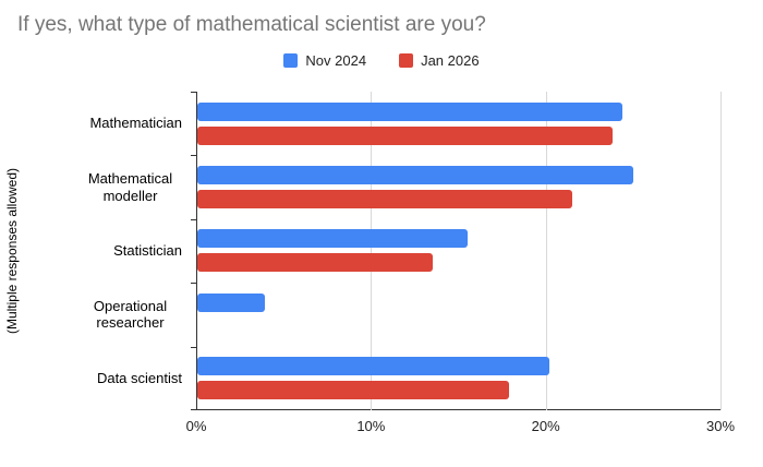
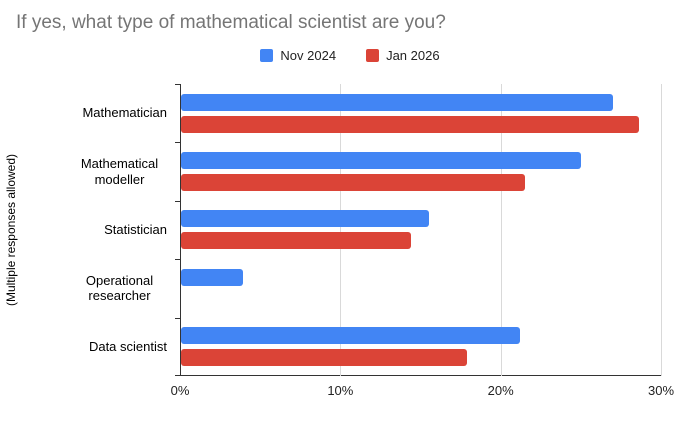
Nov 2024/Mathematician: 24.4% -> 27.0%
Jan 2026/Mathematician: 23.8% -> 28.6%
Jan 2026/Statistician: 13.5% -> 14.4%
Nov 2024/Data scientist: 20.2% -> 21.2%
